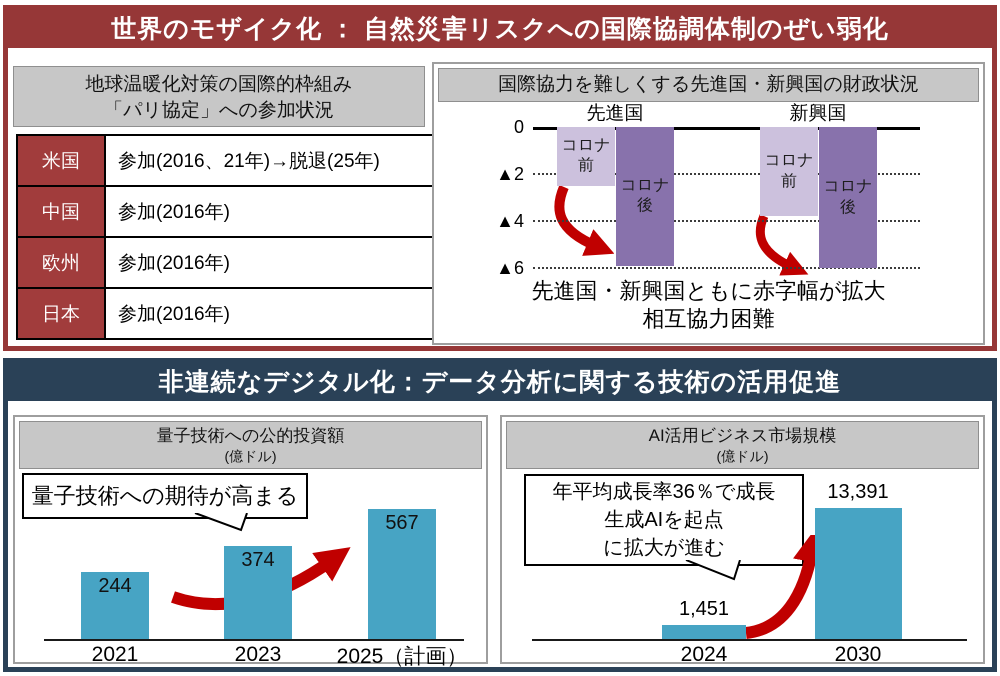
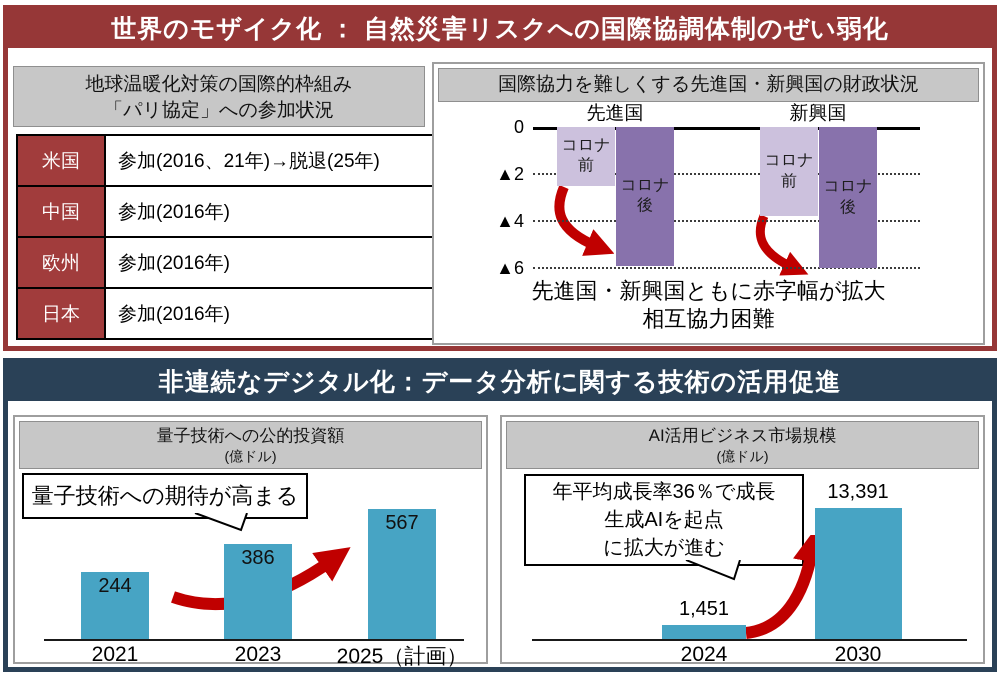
量子技術への公的投資額/2023: 374 -> 386
